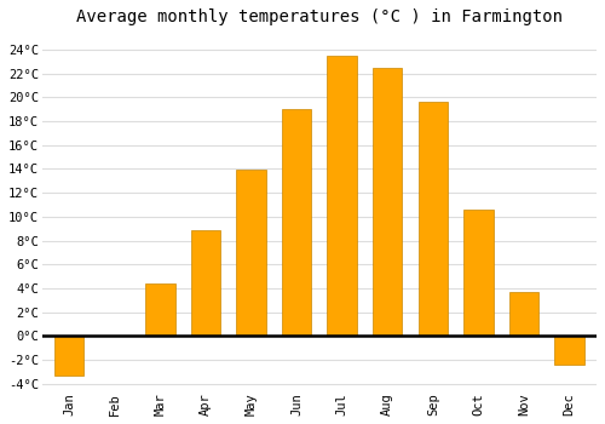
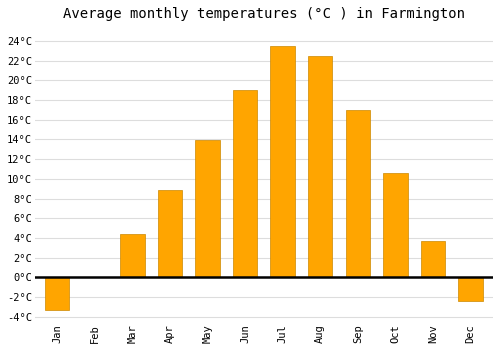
Sep: 19.6°C -> 17.0°C
